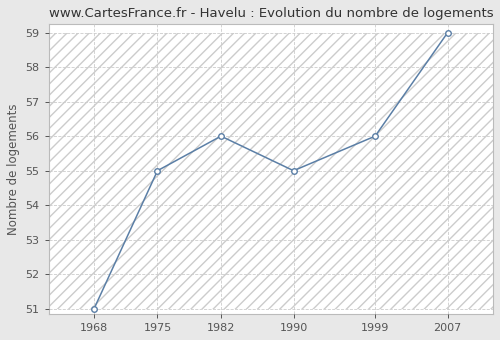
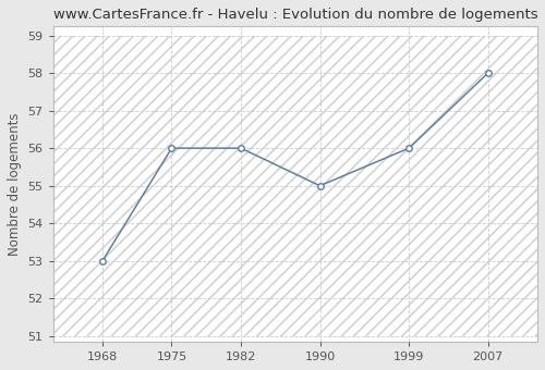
1968: 51 -> 53
1975: 55 -> 56
2007: 59 -> 58
